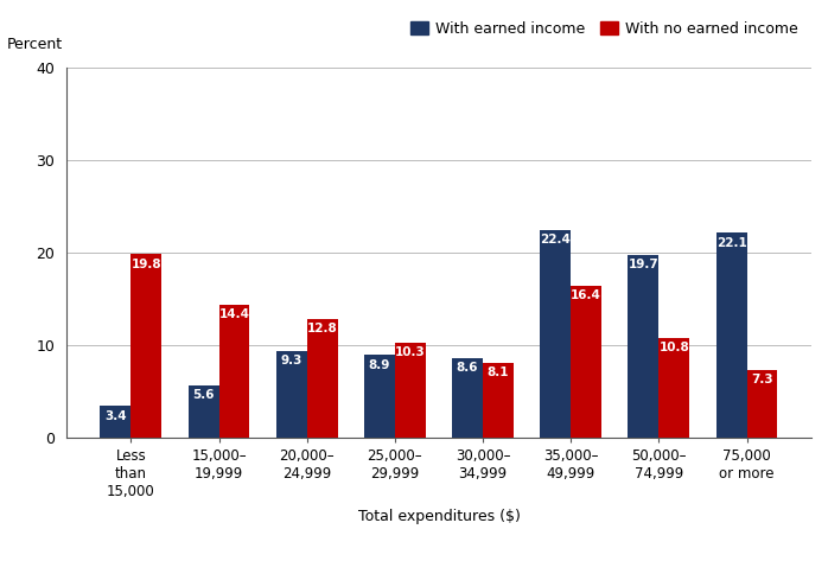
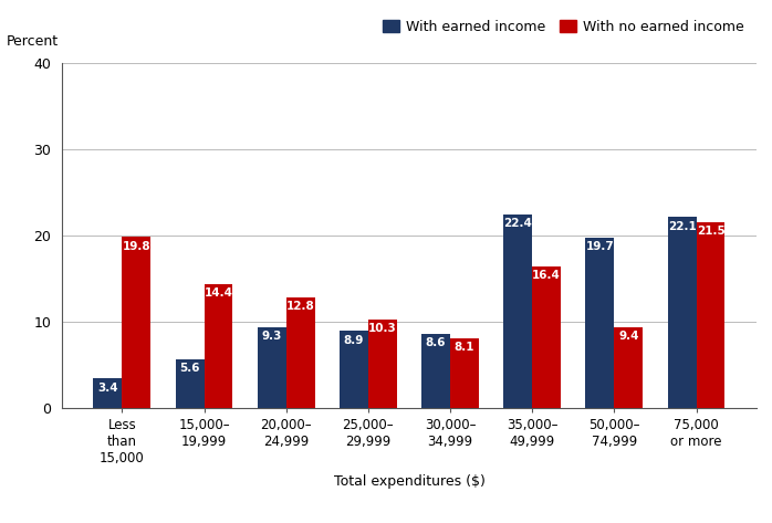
With no earned income/50,000– 74,999: 10.8 -> 9.4
With no earned income/75,000 or more: 7.3 -> 21.5
